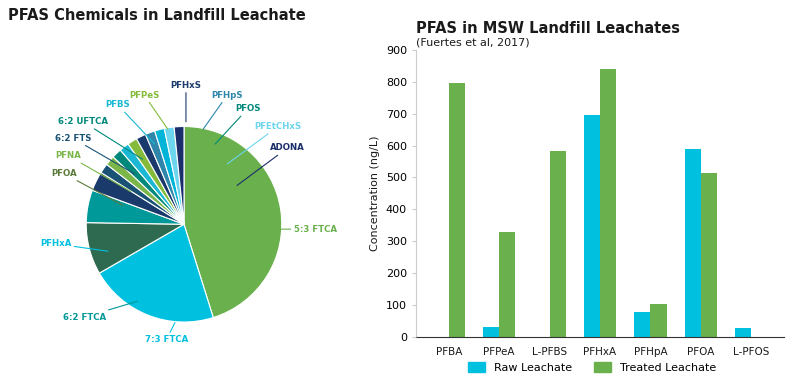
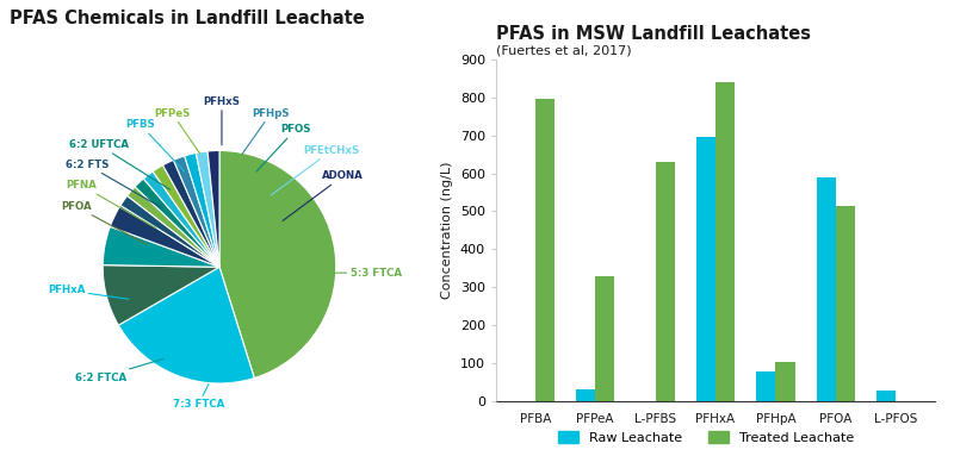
Treated Leachate/L-PFBS: 583 -> 630
